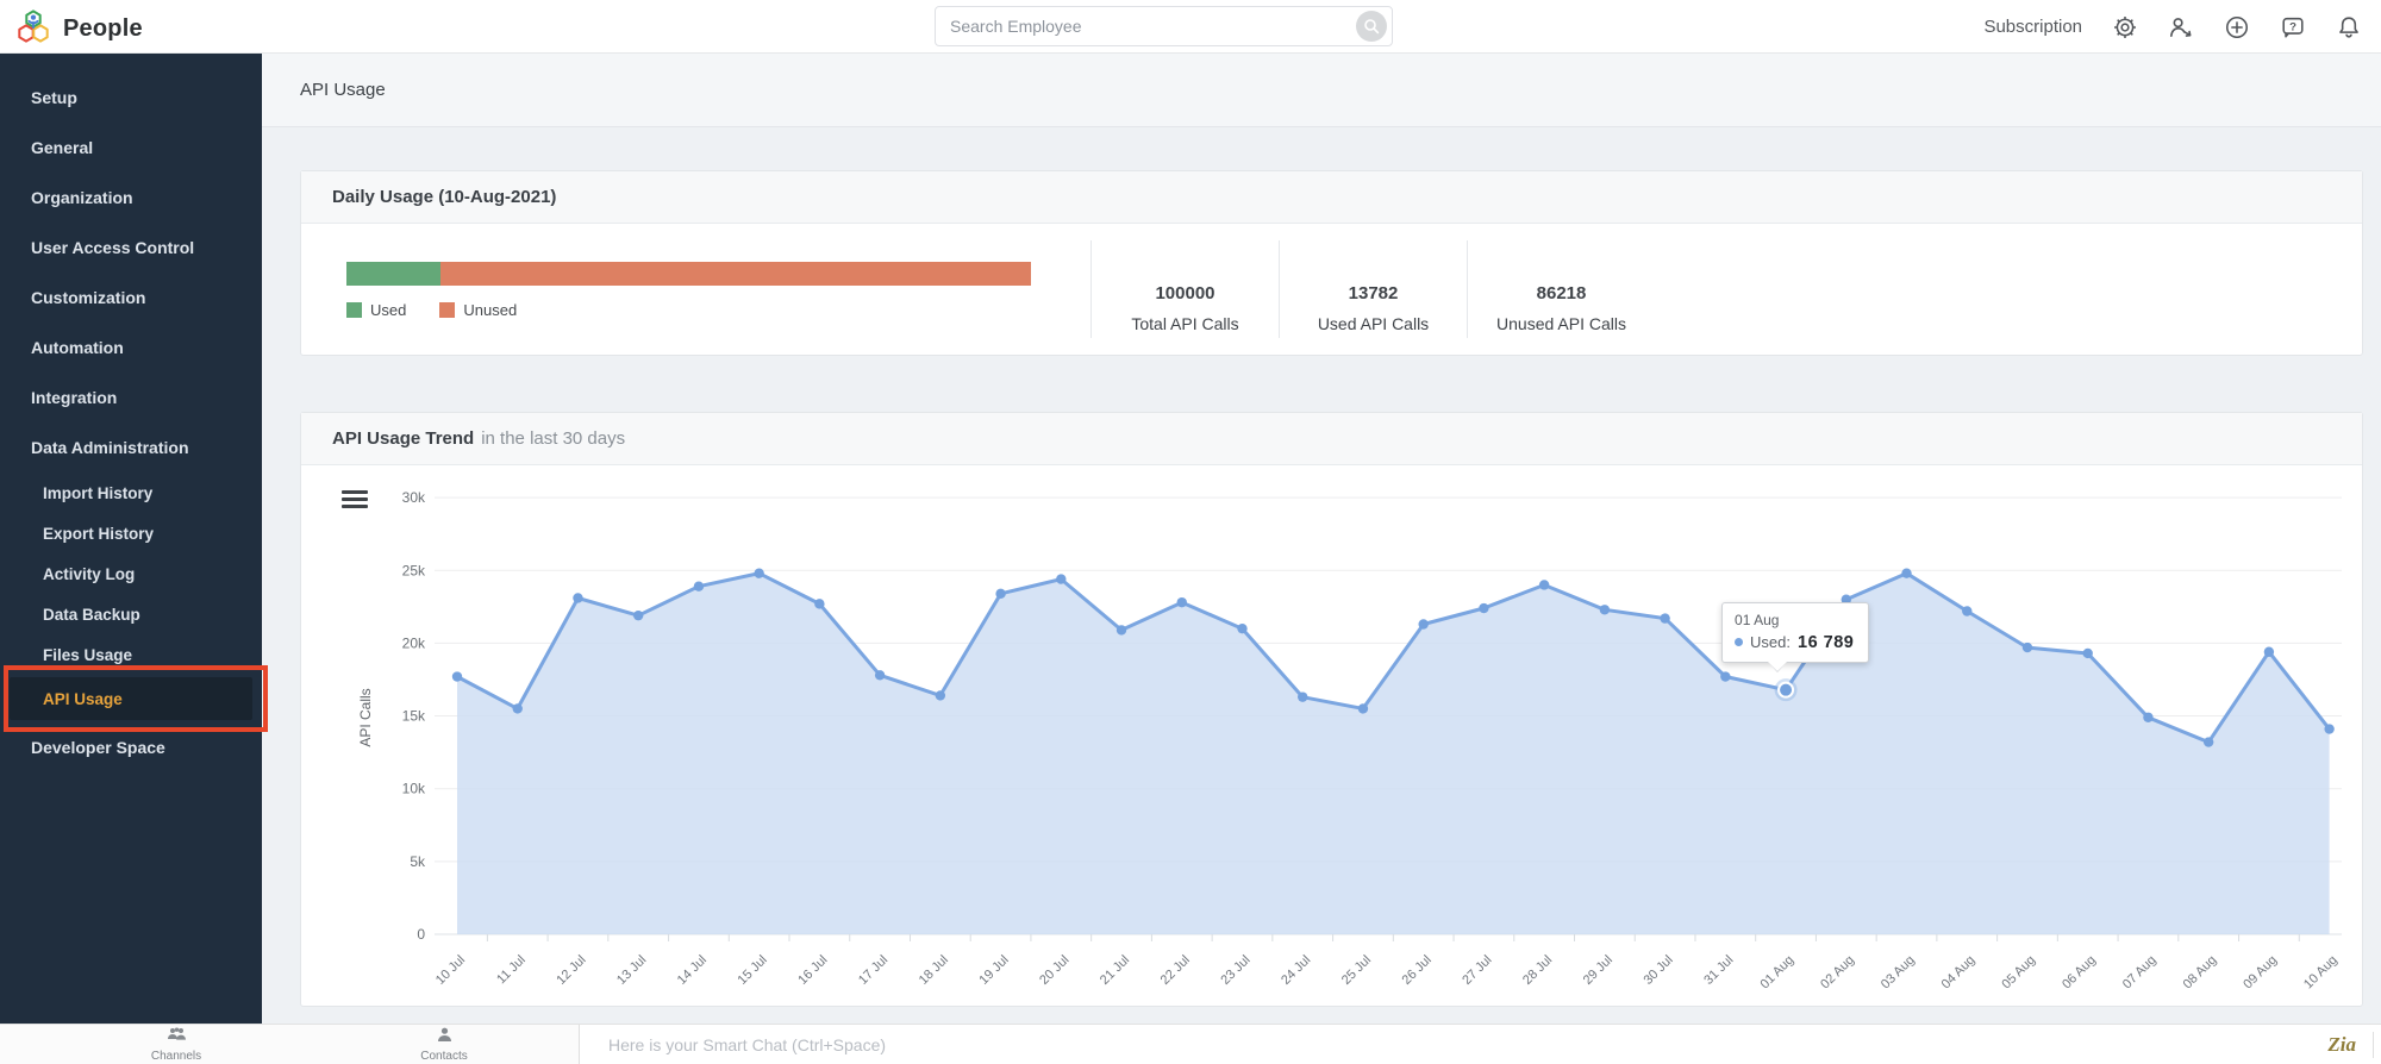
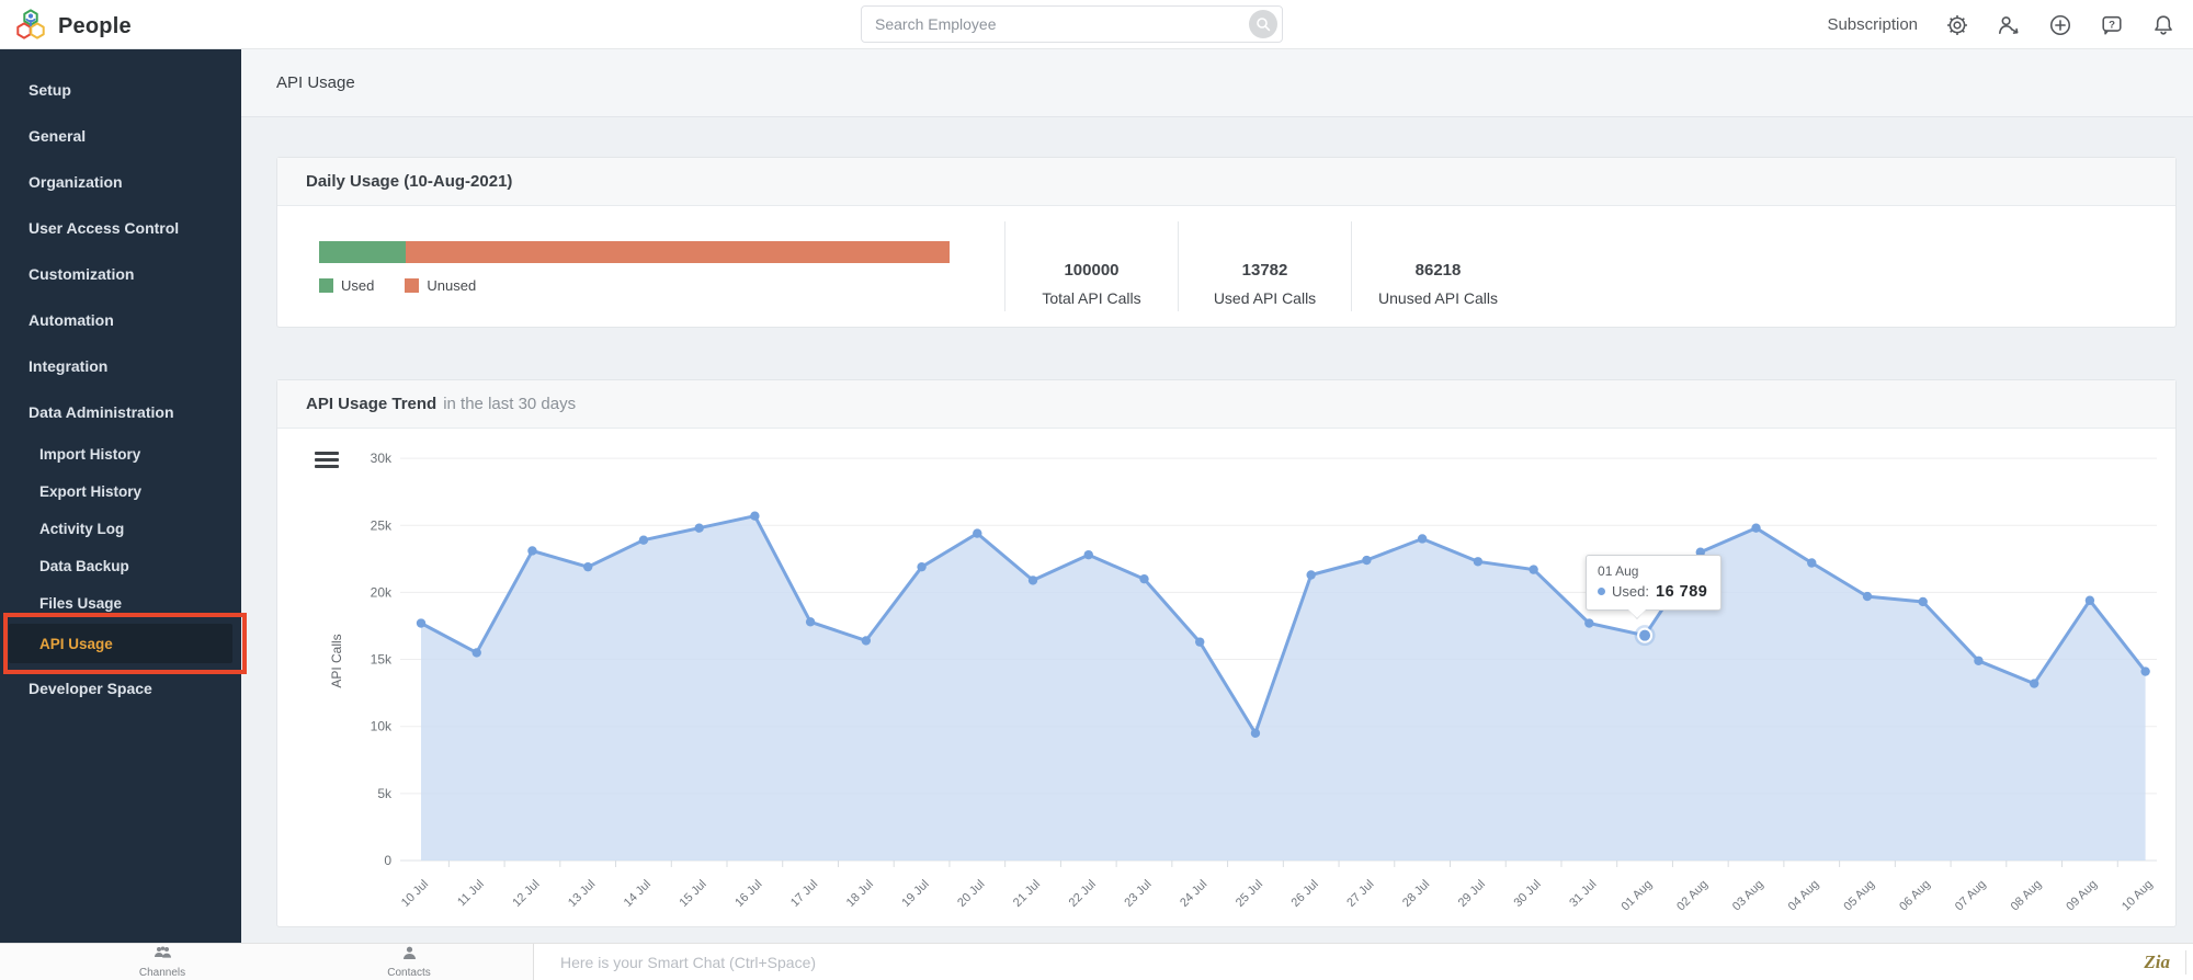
16 Jul: 22.7k -> 25.7k
19 Jul: 23.4k -> 21.9k
25 Jul: 15.5k -> 9.5k
